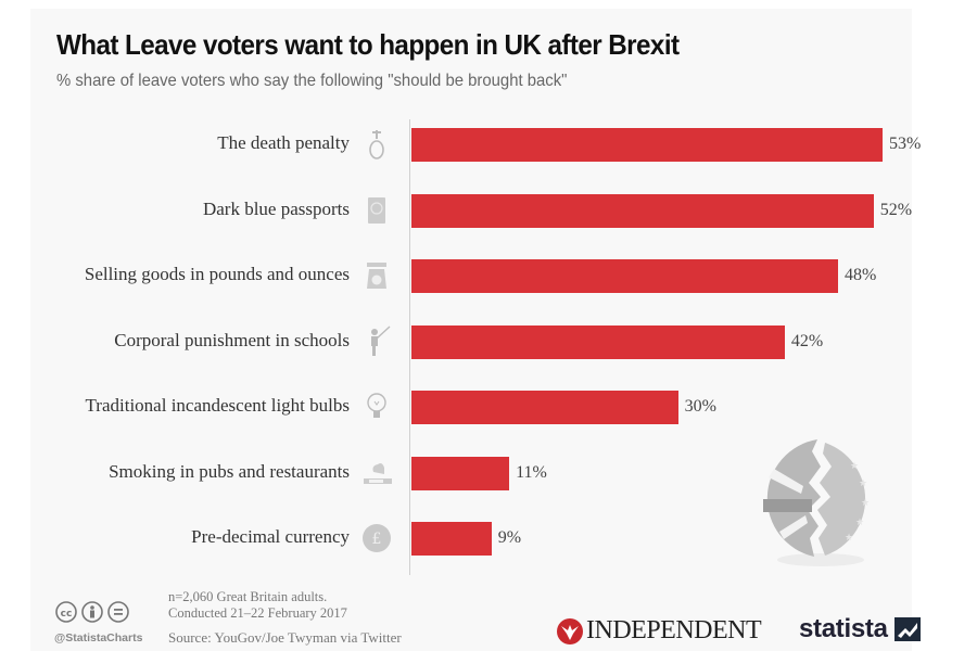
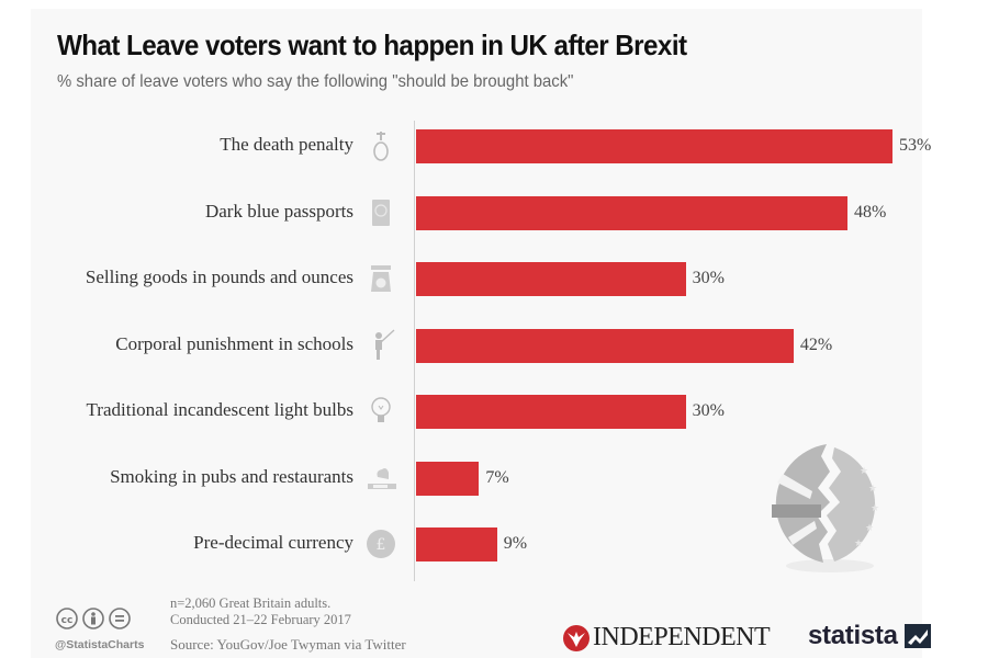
Dark blue passports: 52% -> 48%
Selling goods in pounds and ounces: 48% -> 30%
Smoking in pubs and restaurants: 11% -> 7%
